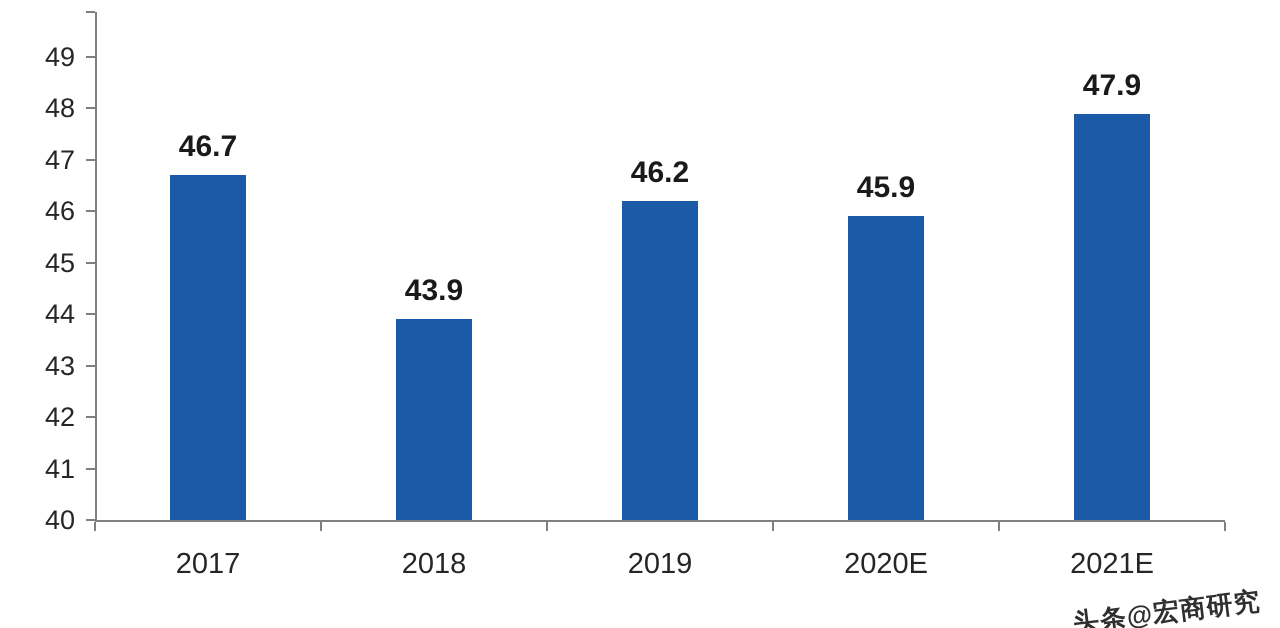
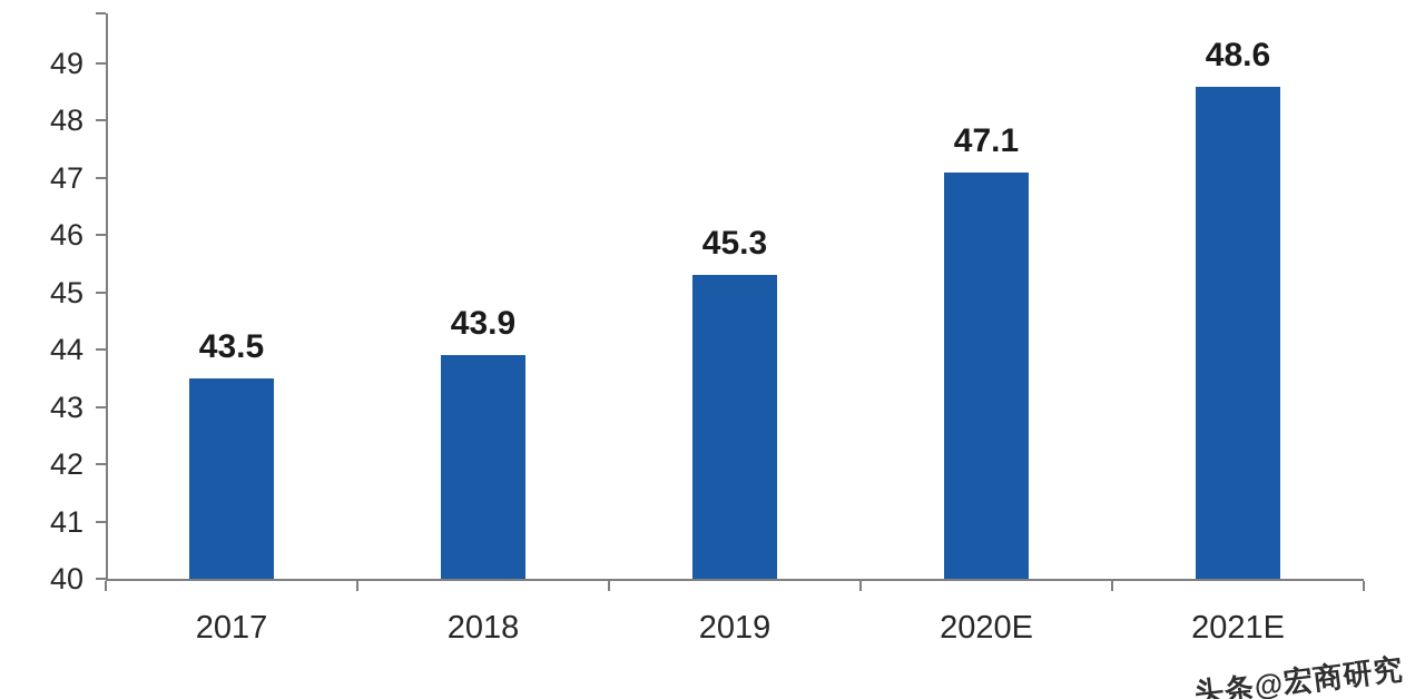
2017: 46.7 -> 43.5
2019: 46.2 -> 45.3
2020E: 45.9 -> 47.1
2021E: 47.9 -> 48.6
